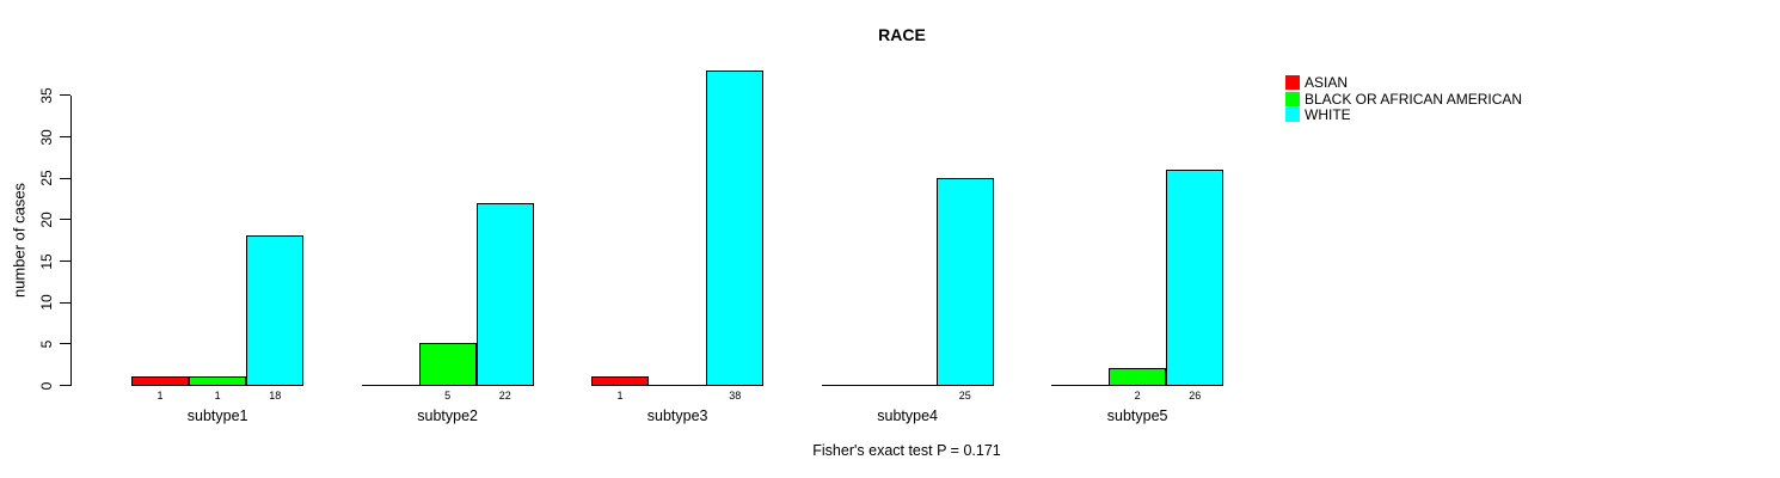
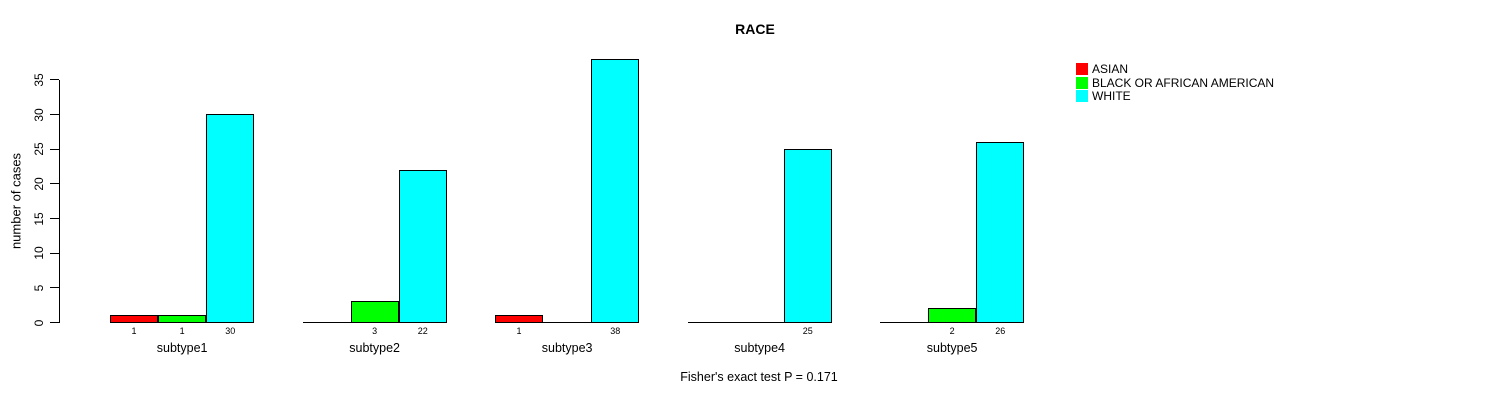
WHITE/subtype1: 18 -> 30
BLACK OR AFRICAN AMERICAN/subtype2: 5 -> 3
